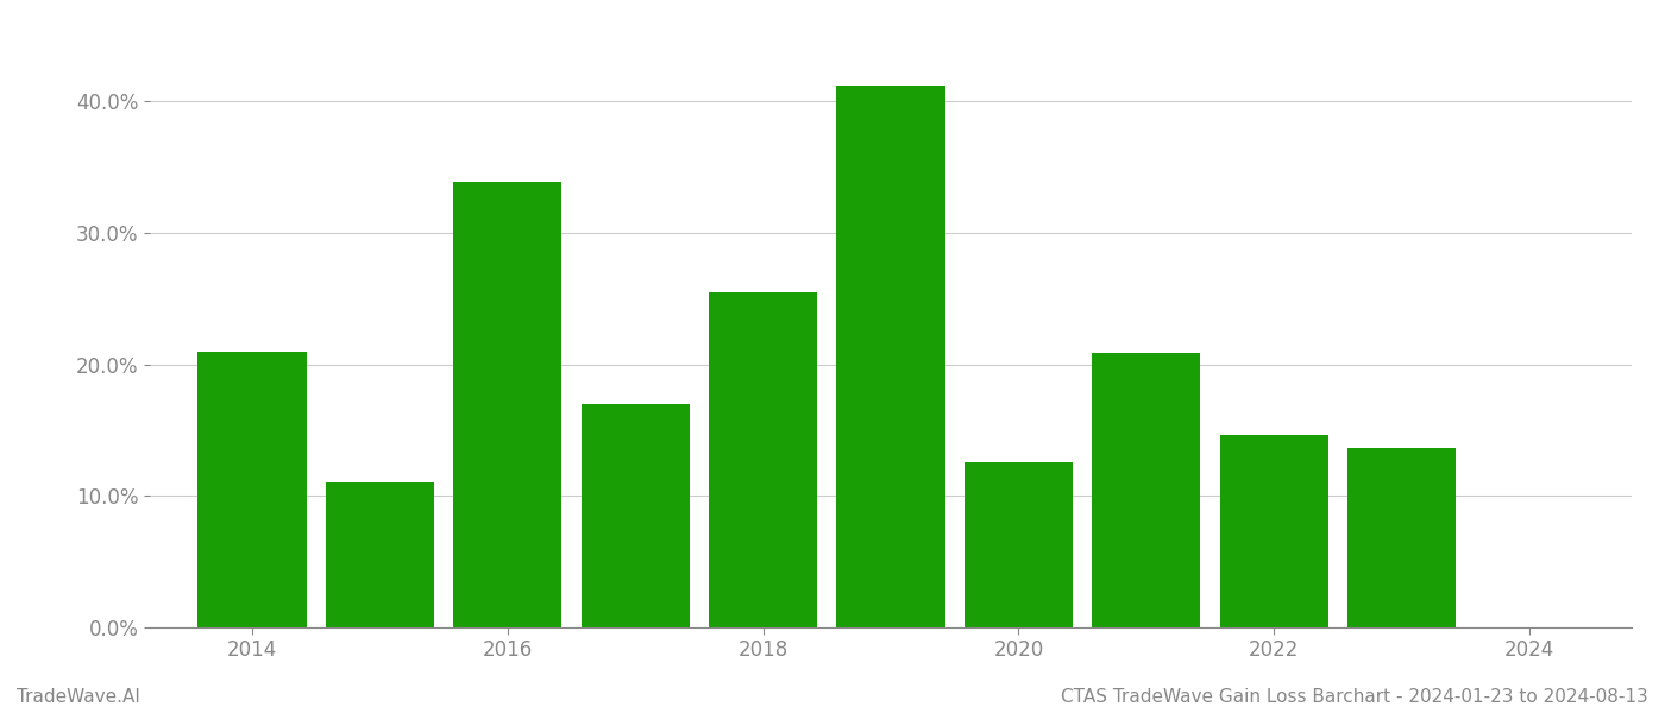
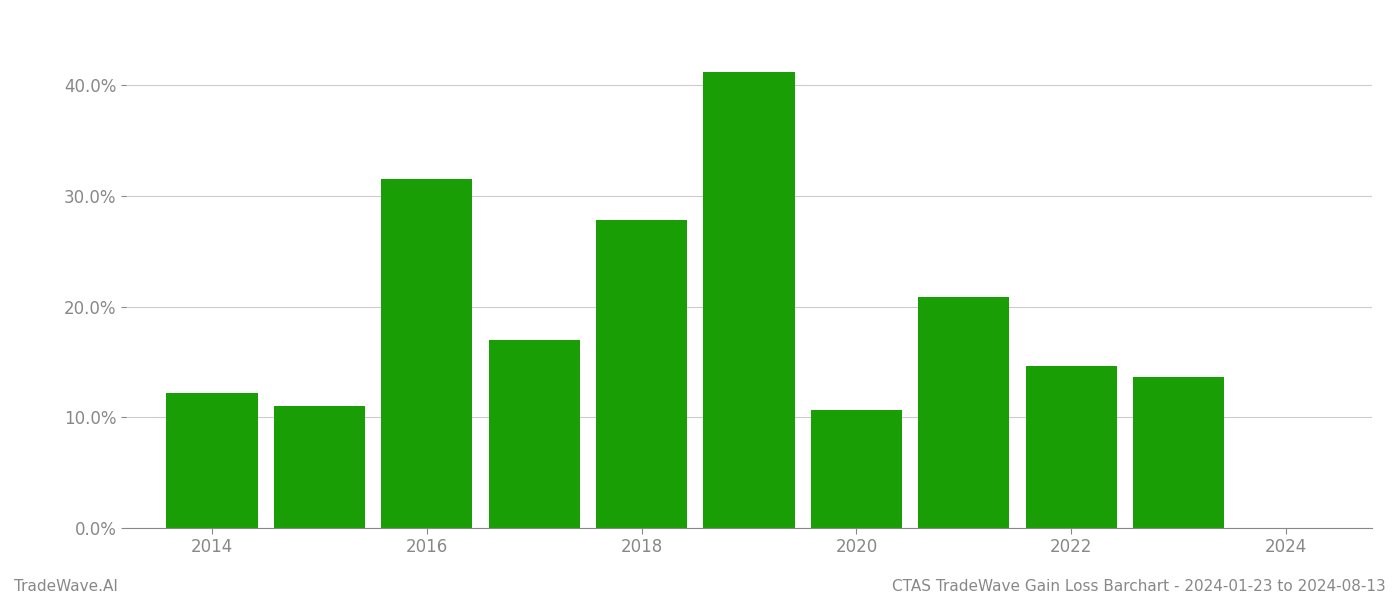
2014: 21.0% -> 12.2%
2016: 33.9% -> 31.5%
2018: 25.5% -> 27.8%
2020: 12.6% -> 10.7%
